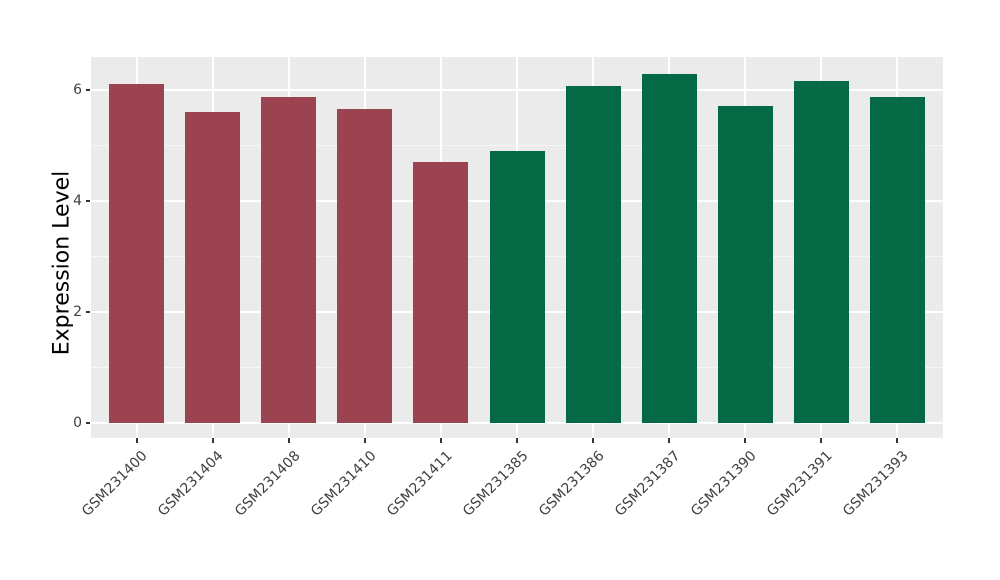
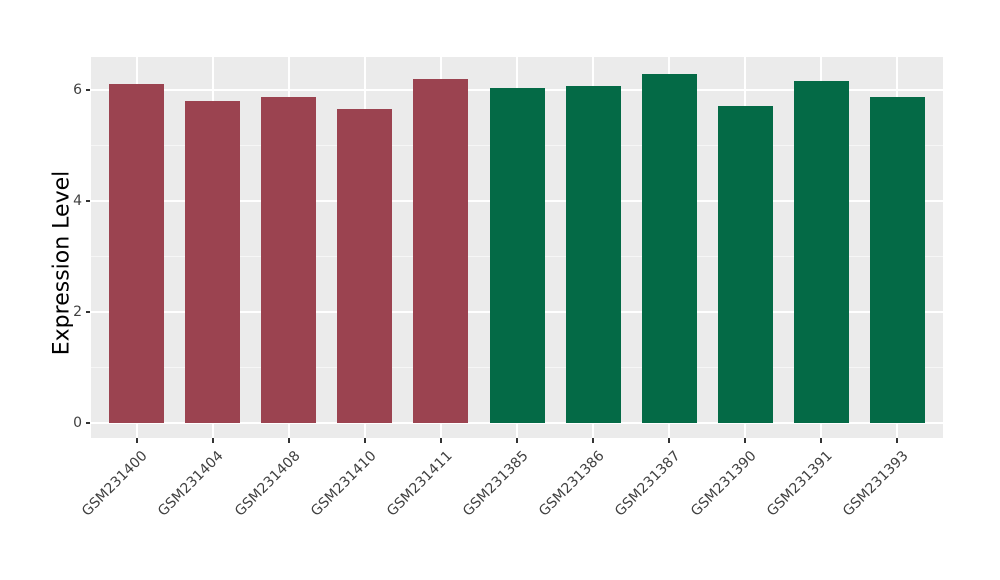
GSM231404: 5.6 -> 5.8
GSM231411: 4.7 -> 6.2
GSM231385: 4.9 -> 6.0
